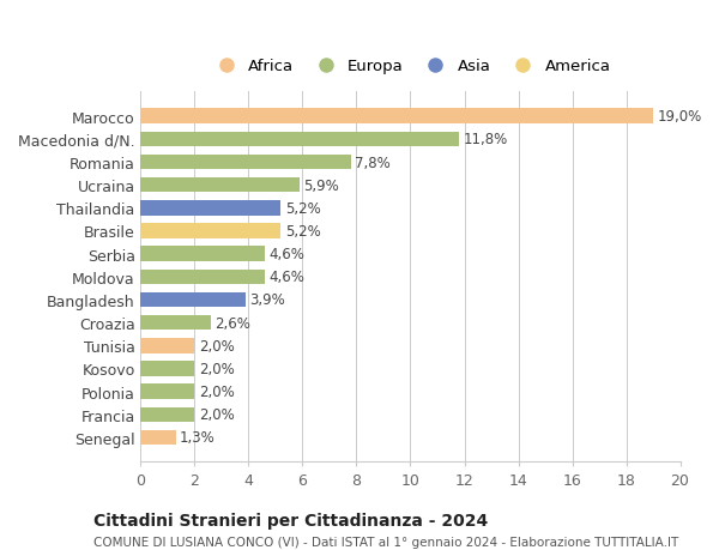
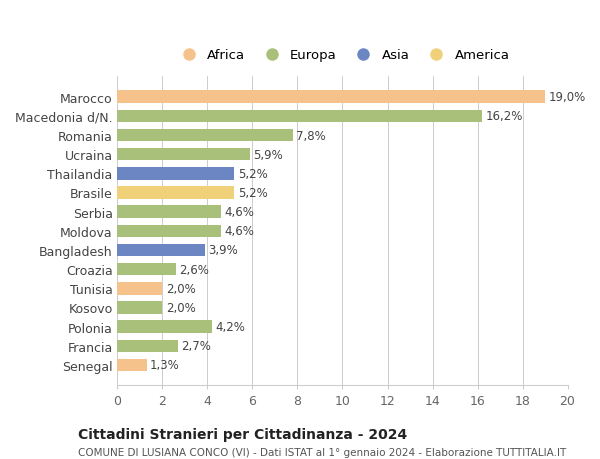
Macedonia d/N.: 11,8% -> 16,2%
Polonia: 2,0% -> 4,2%
Francia: 2,0% -> 2,7%
